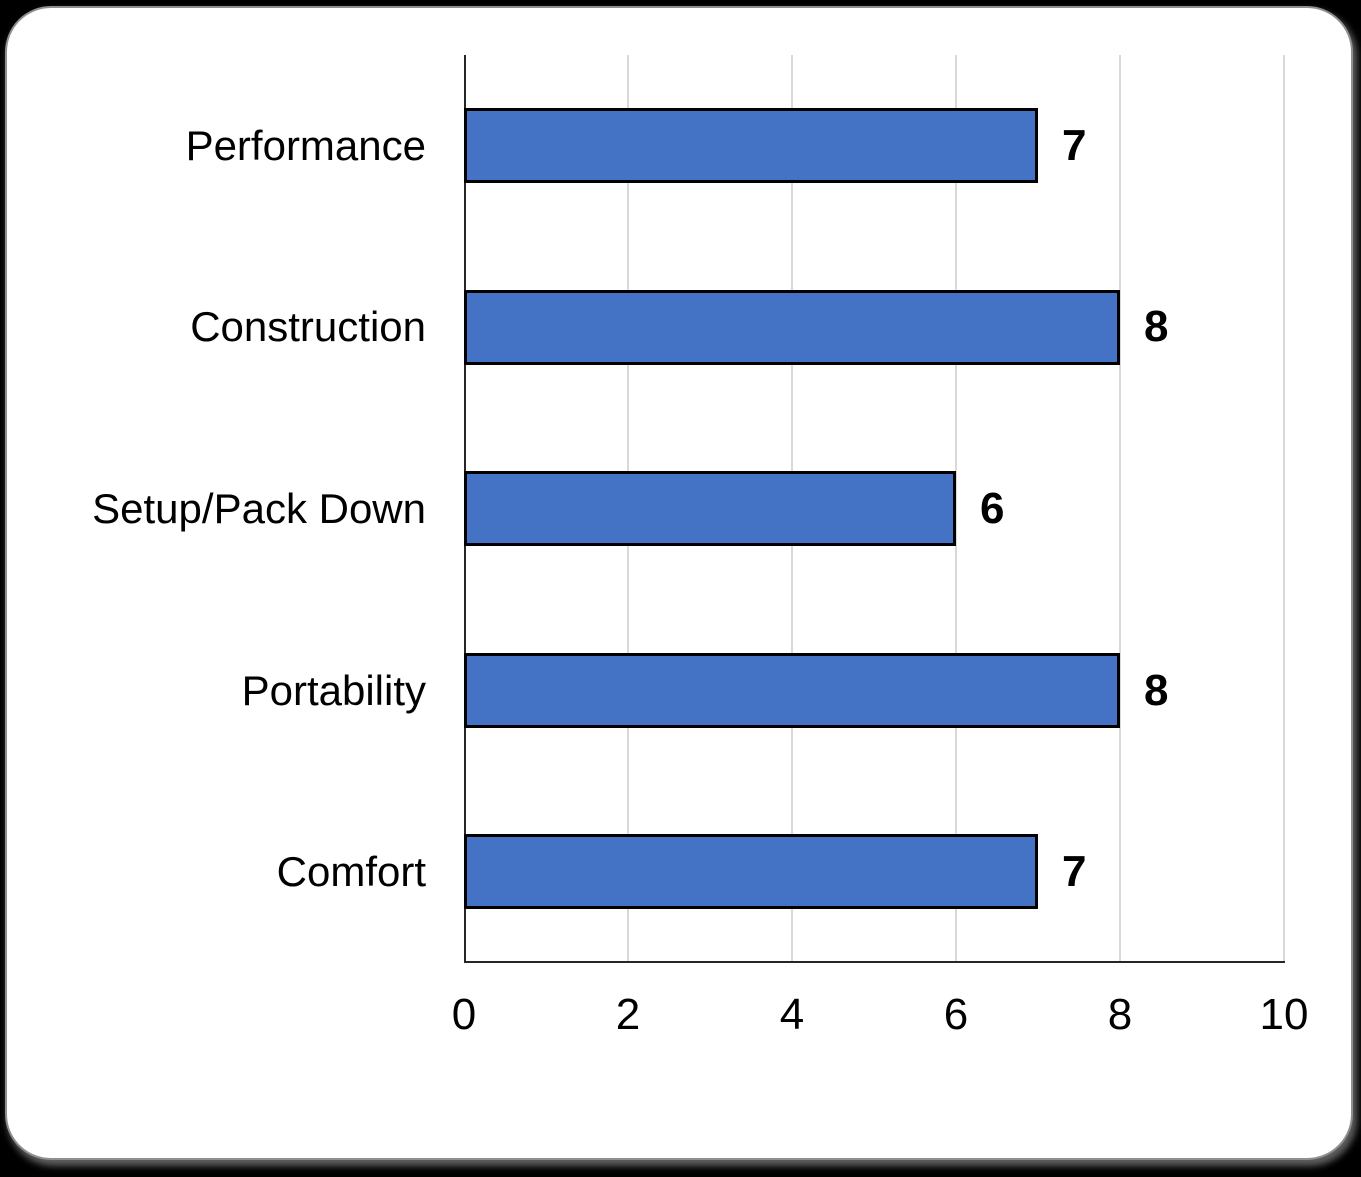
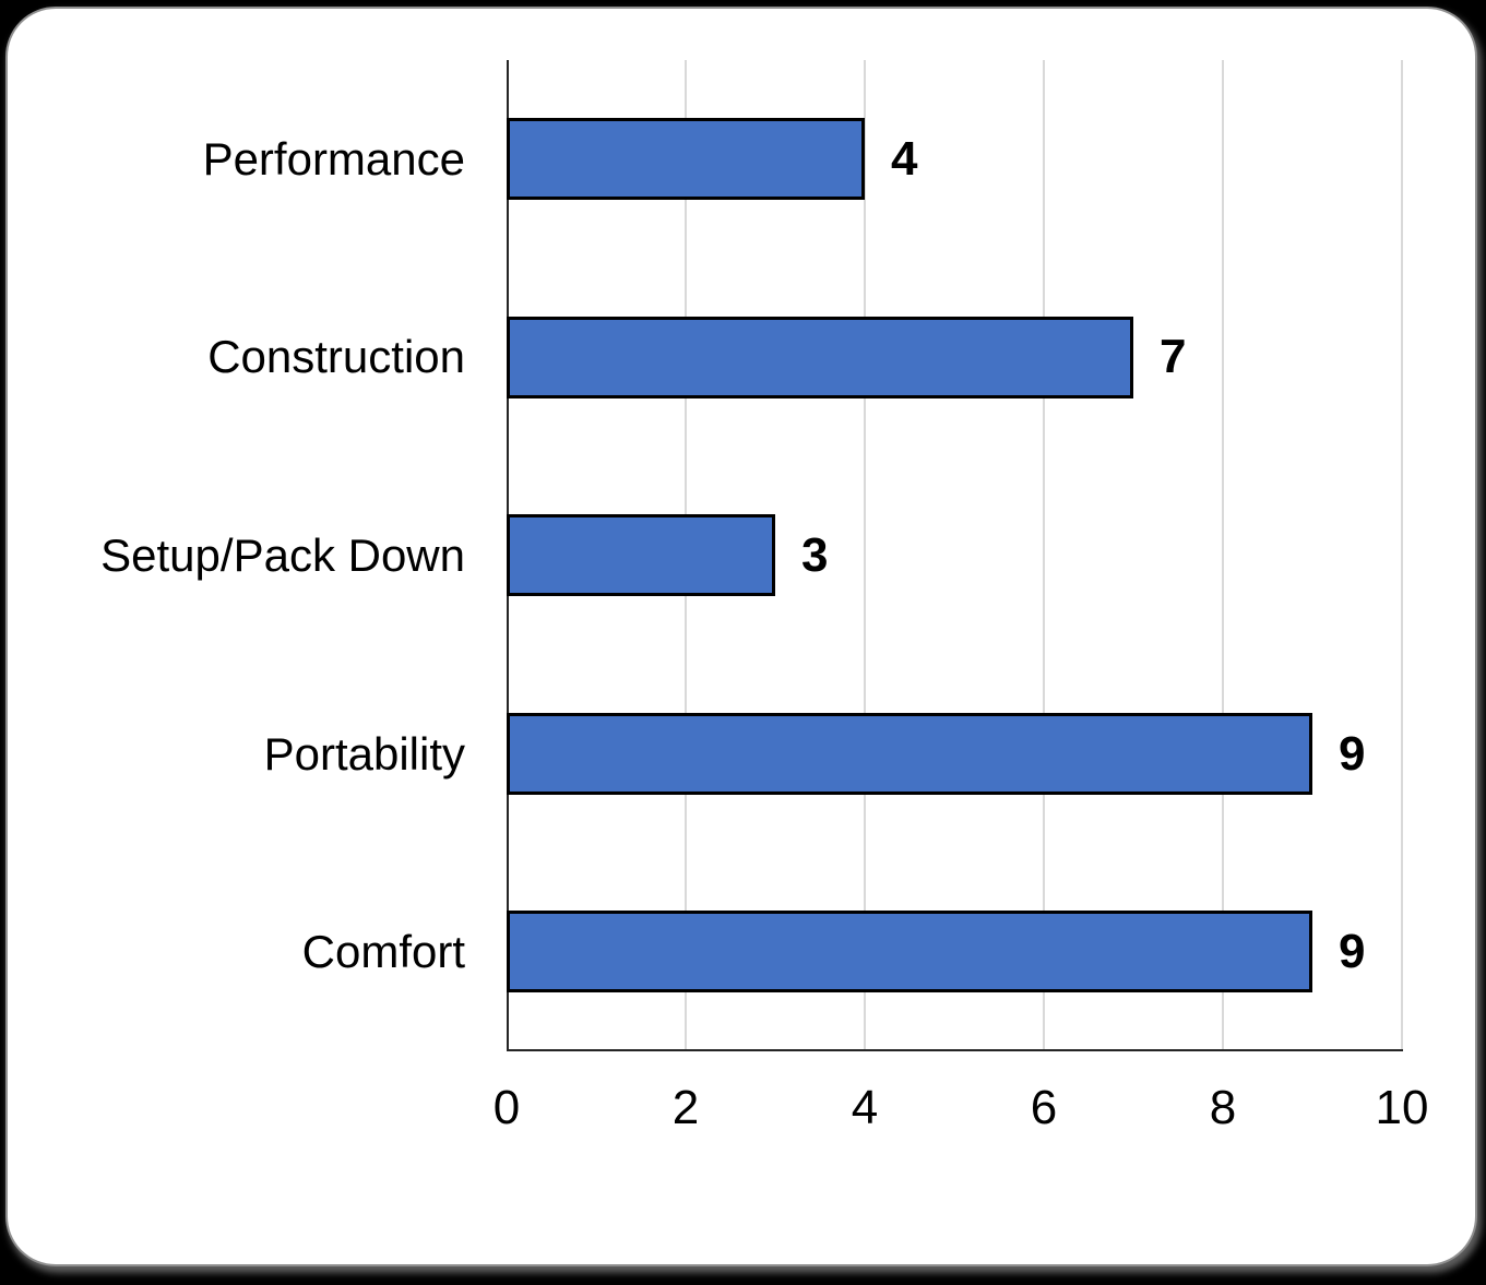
Performance: 7 -> 4
Construction: 8 -> 7
Setup/Pack Down: 6 -> 3
Portability: 8 -> 9
Comfort: 7 -> 9
